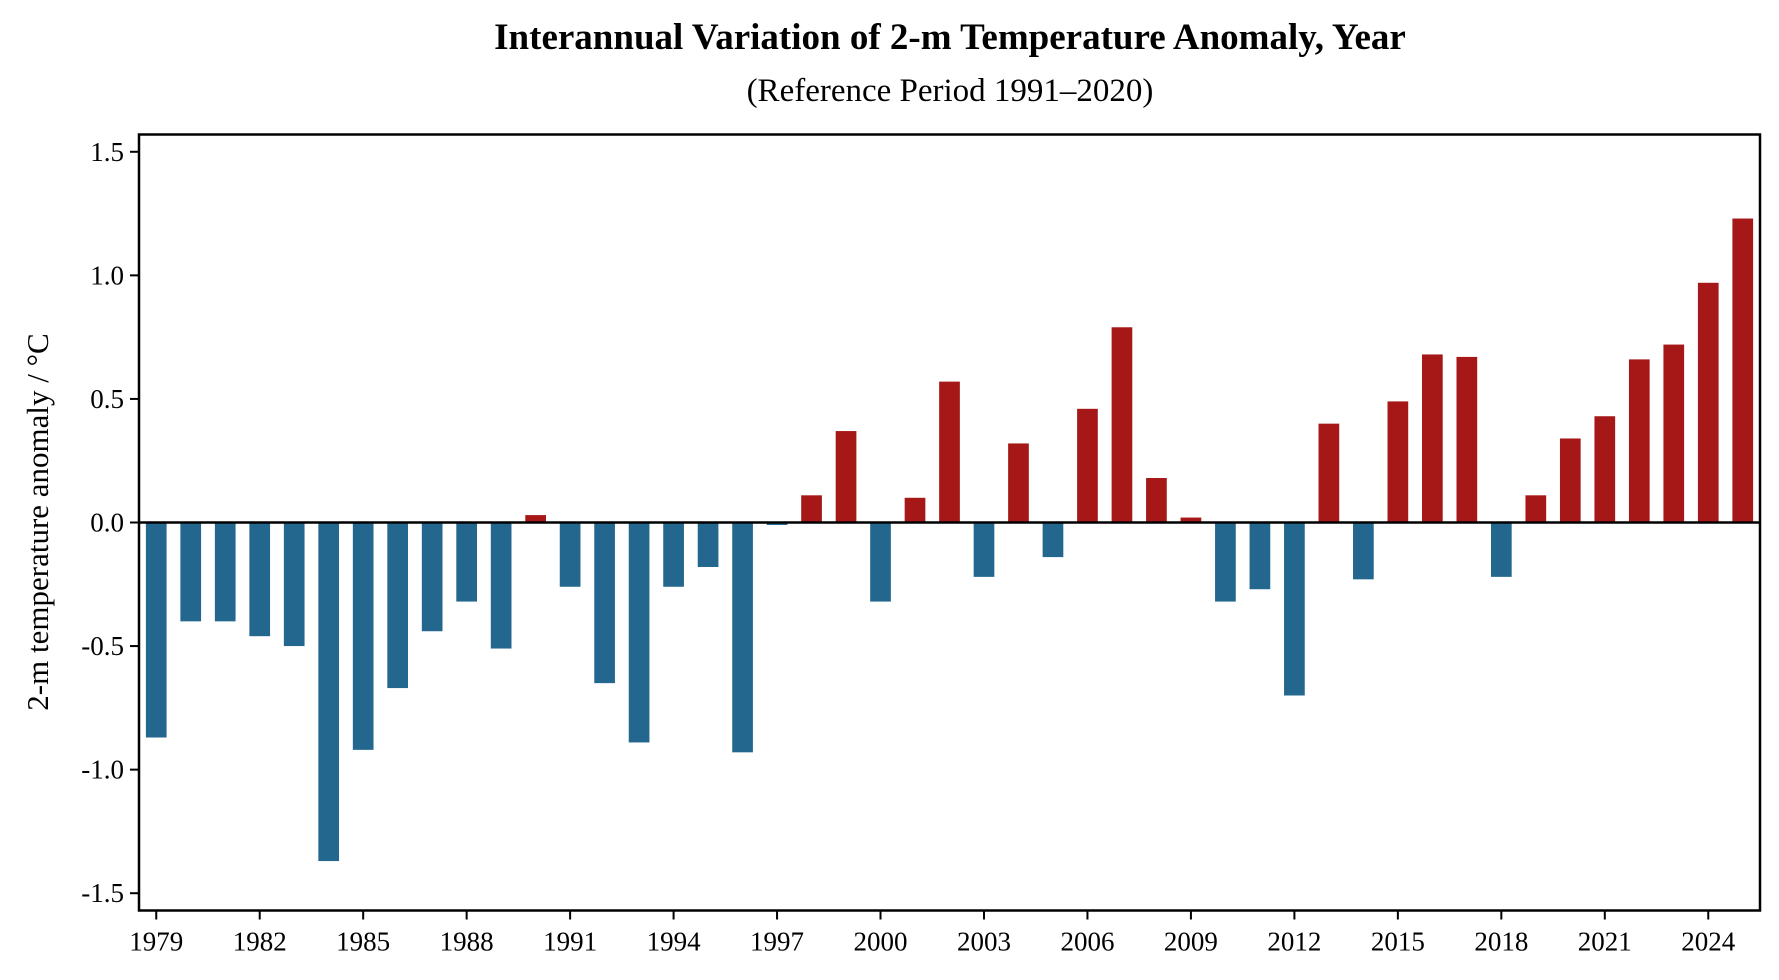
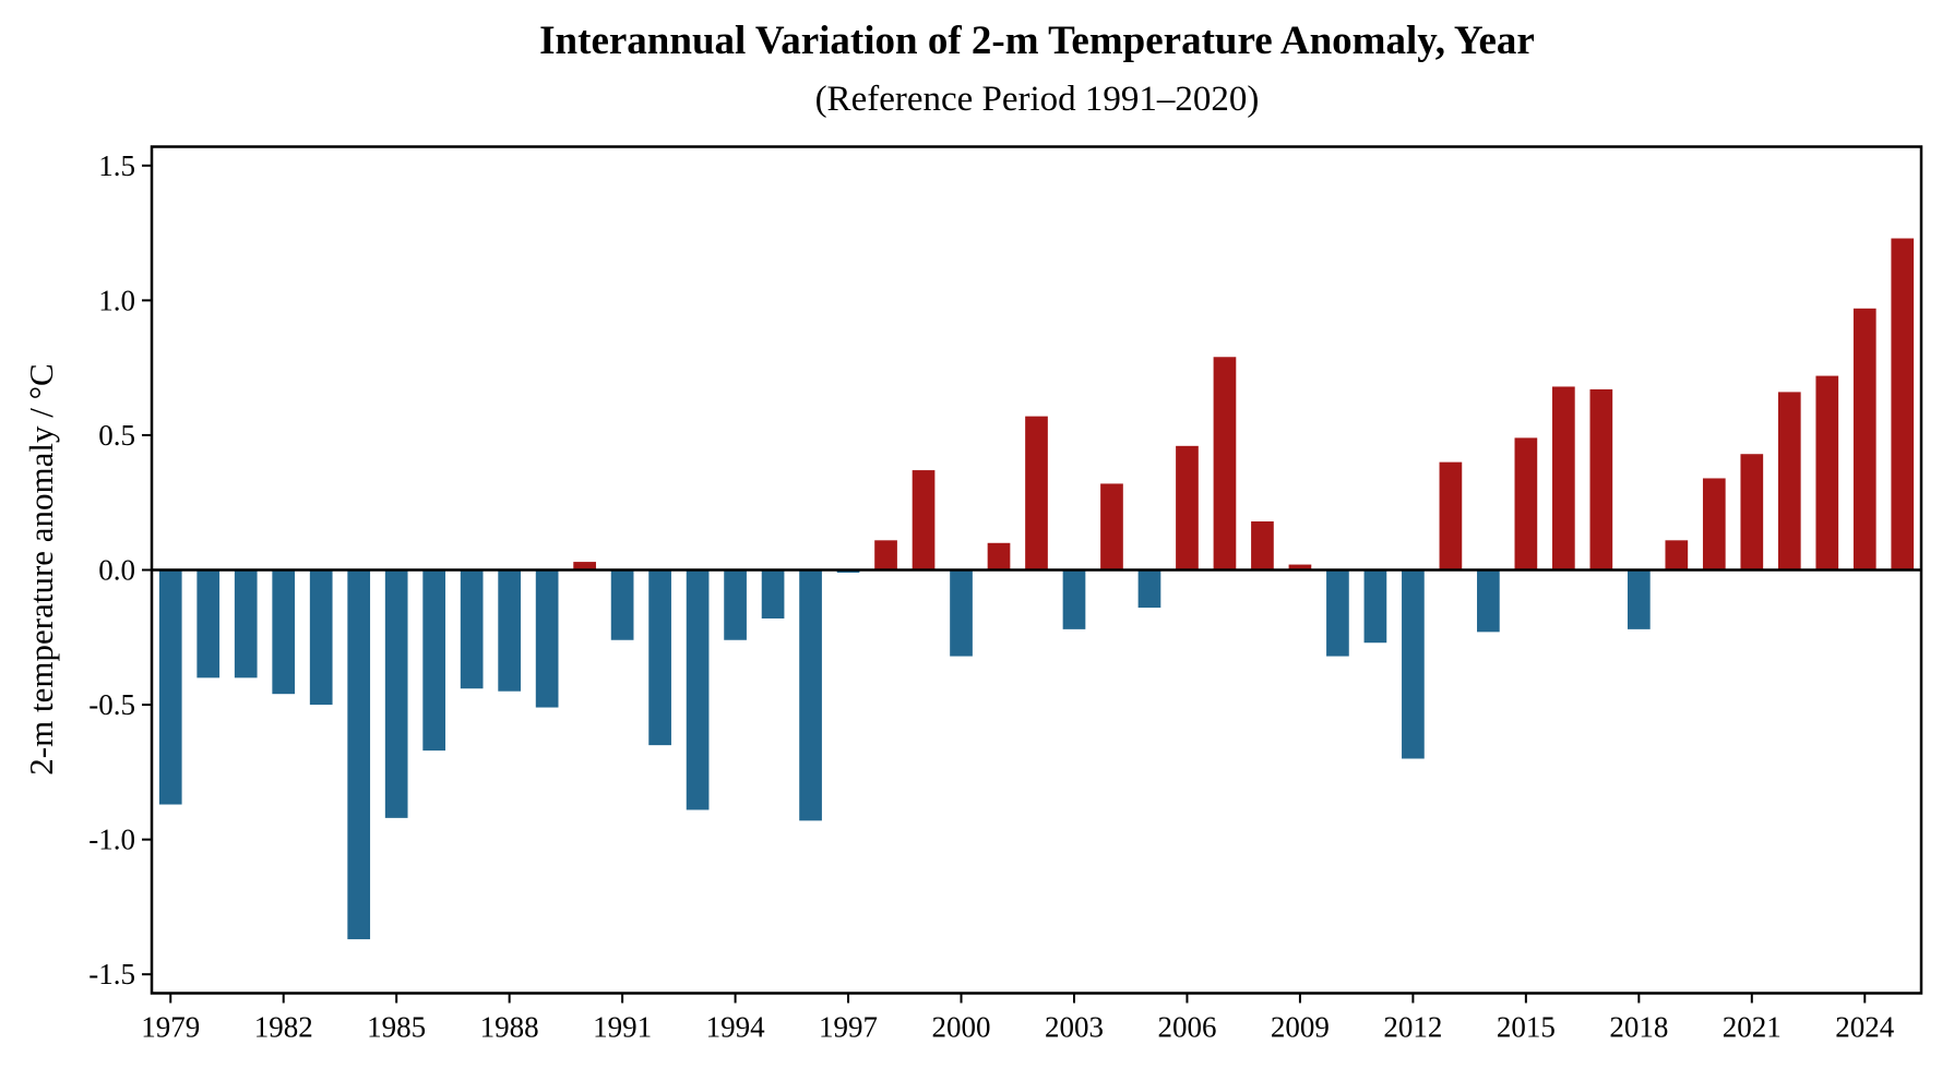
1988: -0.32 -> -0.45
